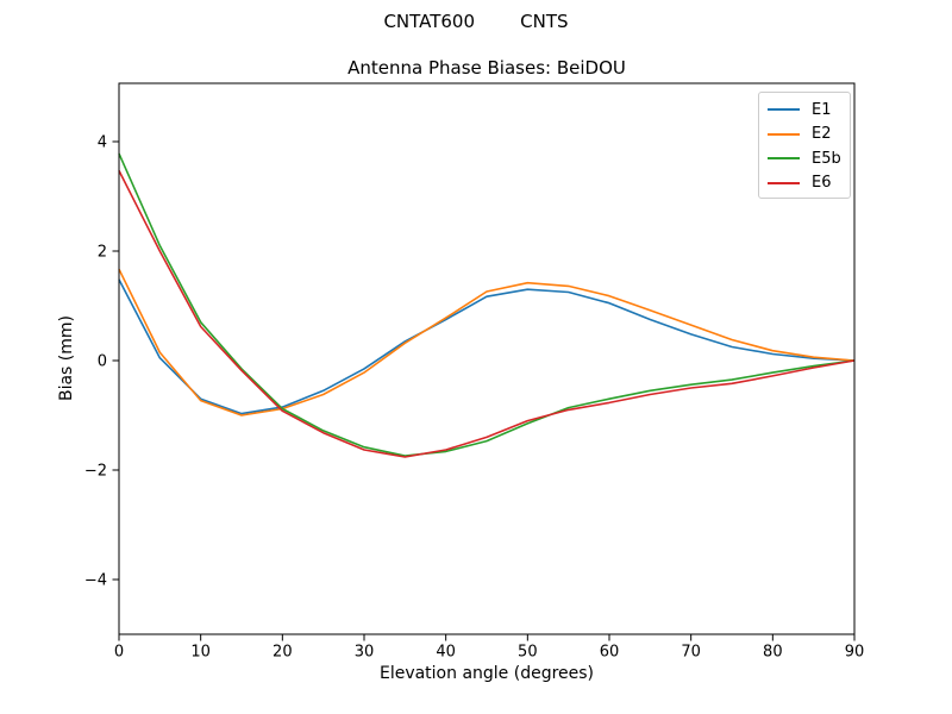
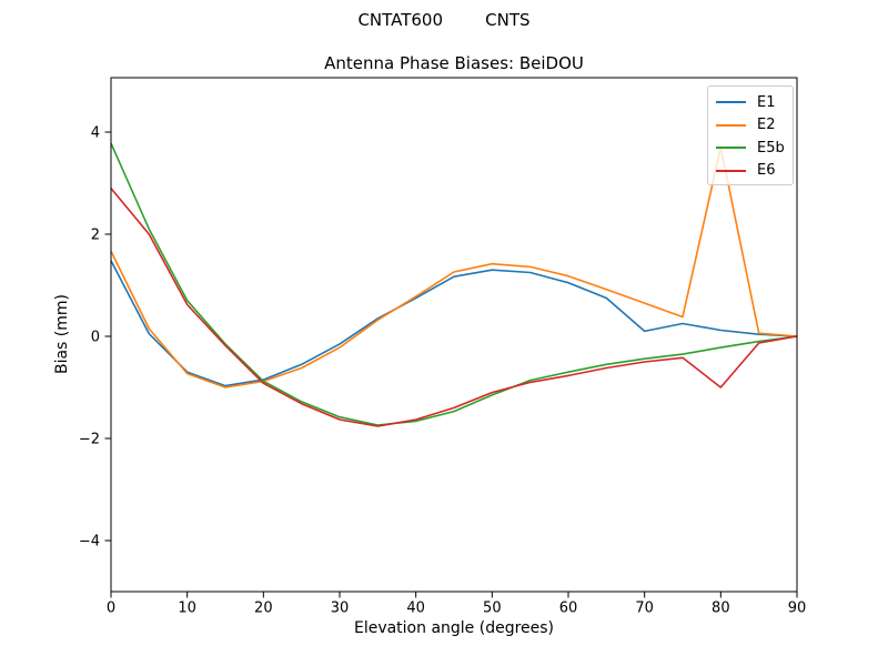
E6/0: 3.5 -> 2.9
E1/70: 0.5 -> 0.1
E2/80: 0.2 -> 3.7
E6/80: -0.3 -> -1.0
